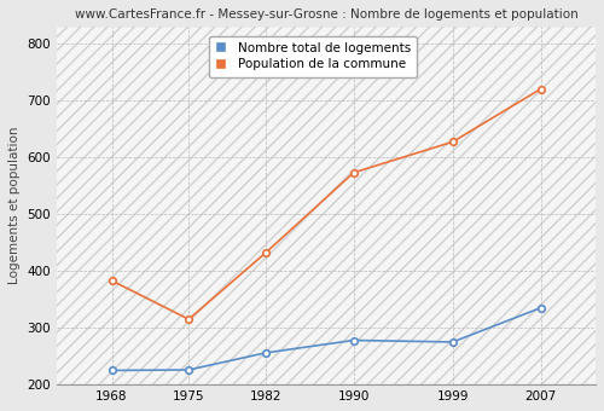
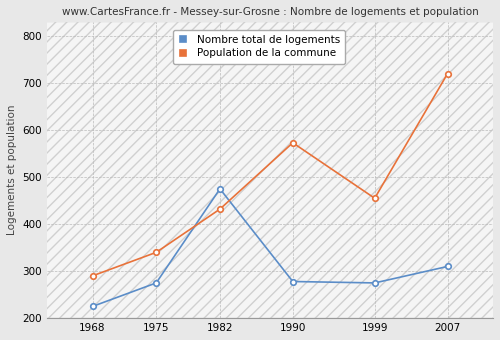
Population de la commune/1968: 383 -> 290
Nombre total de logements/1975: 226 -> 275
Population de la commune/1975: 315 -> 340
Nombre total de logements/1982: 256 -> 475
Population de la commune/1999: 627 -> 455
Nombre total de logements/2007: 335 -> 310
